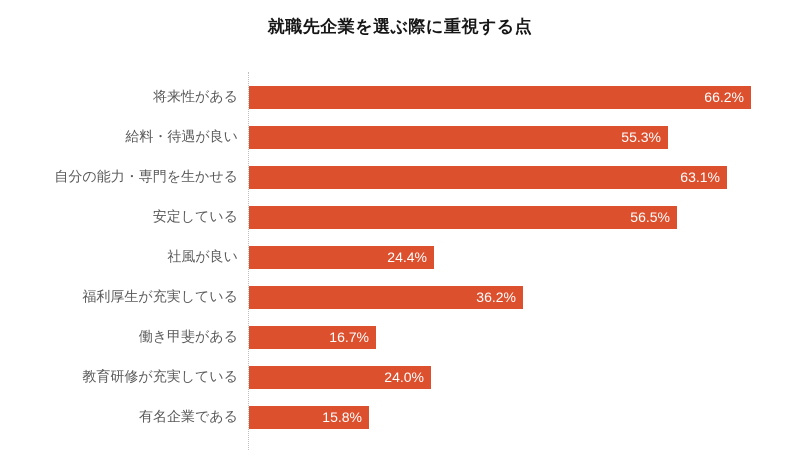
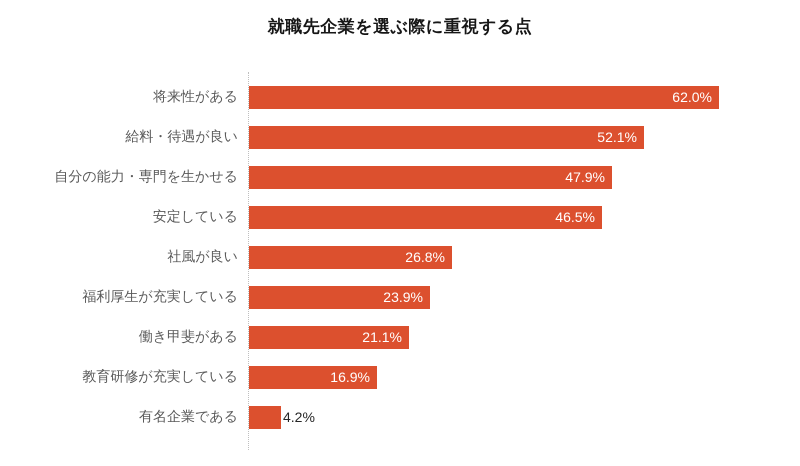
将来性がある: 66.2% -> 62.0%
給料・待遇が良い: 55.3% -> 52.1%
自分の能力・専門を生かせる: 63.1% -> 47.9%
安定している: 56.5% -> 46.5%
社風が良い: 24.4% -> 26.8%
福利厚生が充実している: 36.2% -> 23.9%
働き甲斐がある: 16.7% -> 21.1%
教育研修が充実している: 24.0% -> 16.9%
有名企業である: 15.8% -> 4.2%
